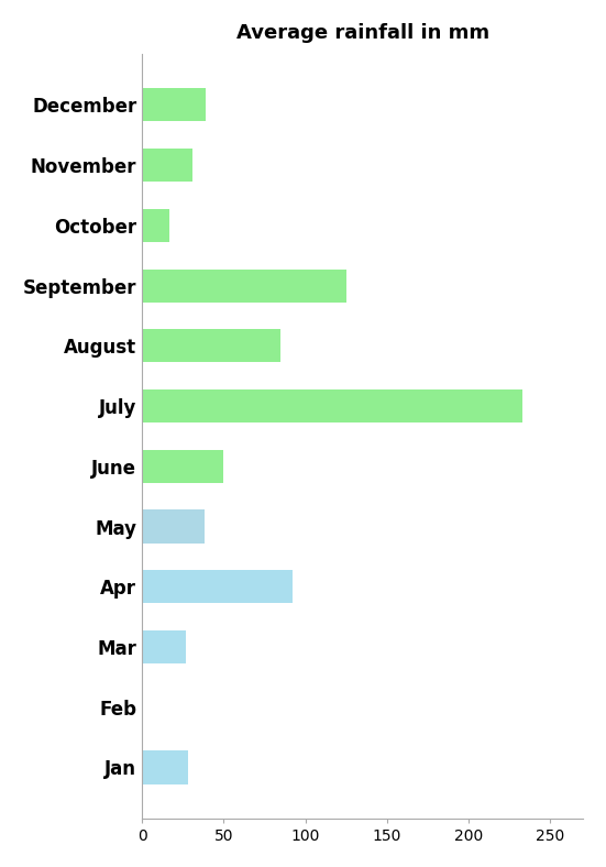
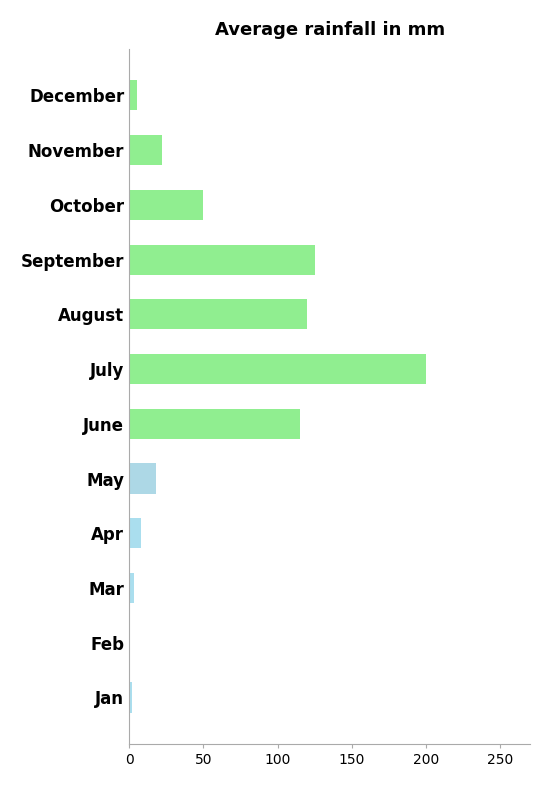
December: 39 -> 5
November: 31 -> 22
October: 17 -> 50
August: 85 -> 120
July: 233 -> 200
June: 50 -> 115
May: 38 -> 18
Apr: 92 -> 8
Mar: 27 -> 3
Jan: 28 -> 2
